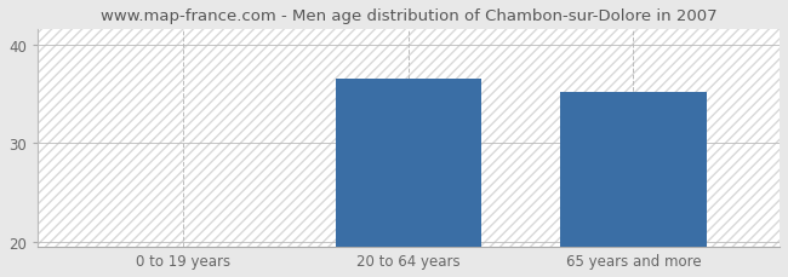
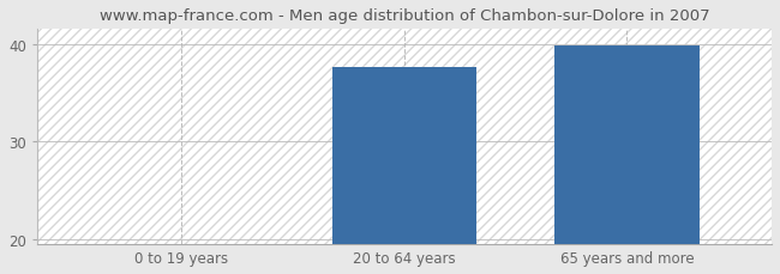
20 to 64 years: 36.5 -> 37.6
65 years and more: 35.2 -> 39.8
